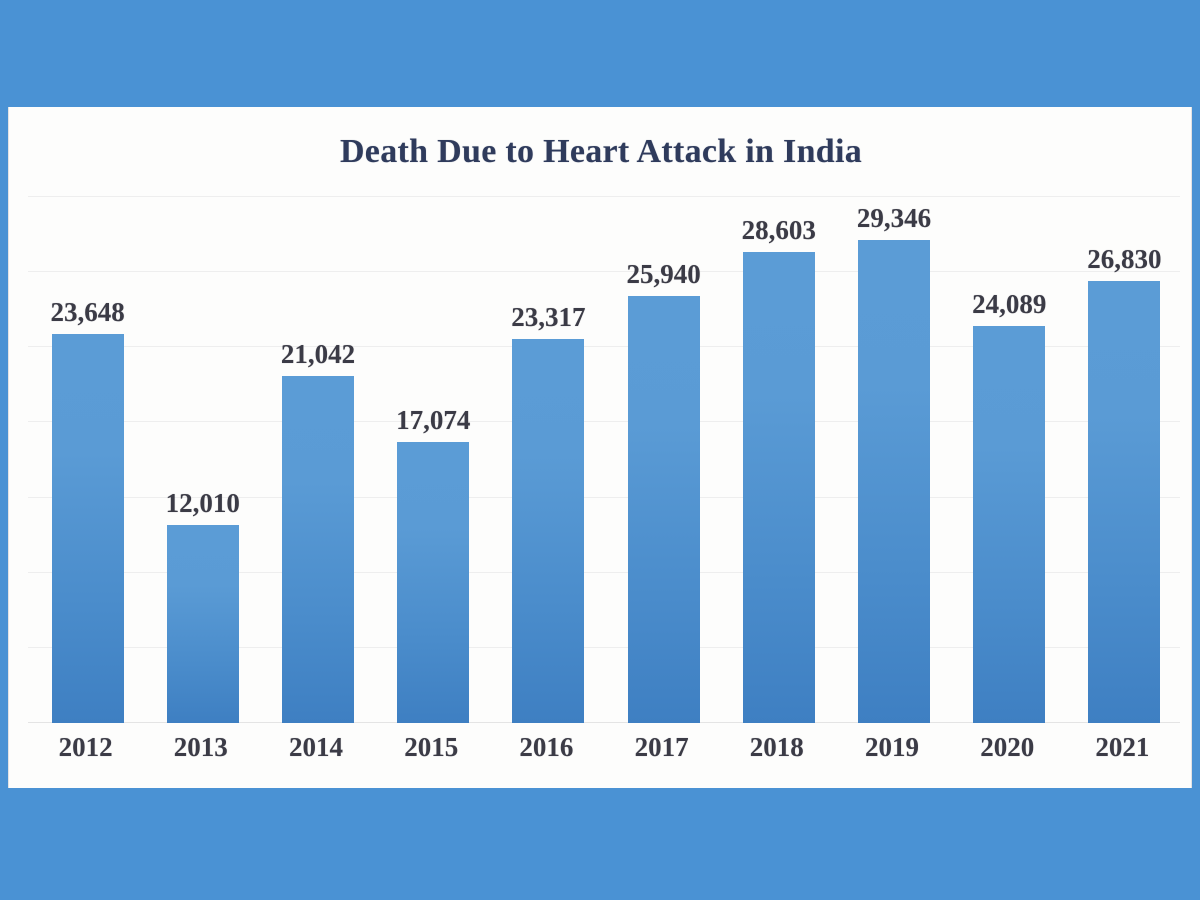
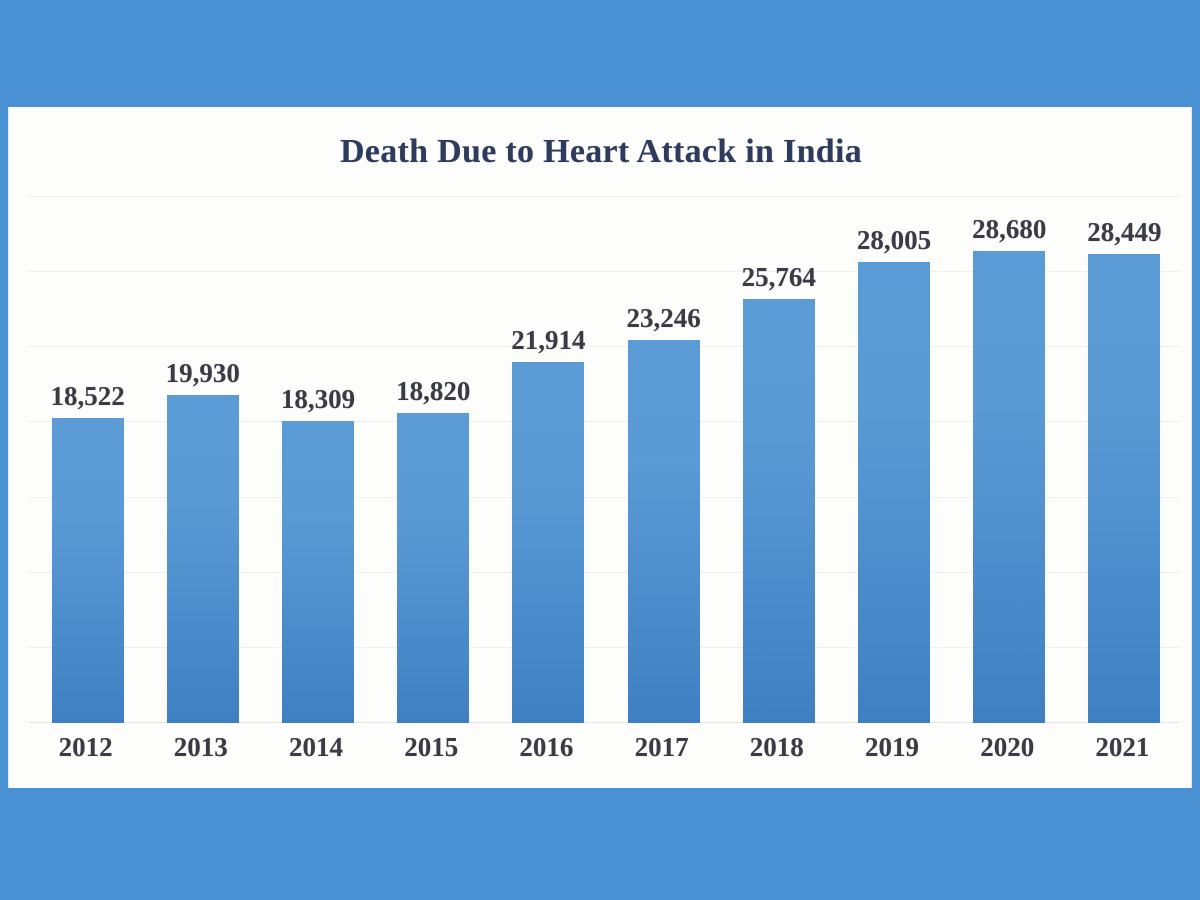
2012: 23,648 -> 18,522
2013: 12,010 -> 19,930
2014: 21,042 -> 18,309
2015: 17,074 -> 18,820
2016: 23,317 -> 21,914
2017: 25,940 -> 23,246
2018: 28,603 -> 25,764
2019: 29,346 -> 28,005
2020: 24,089 -> 28,680
2021: 26,830 -> 28,449
